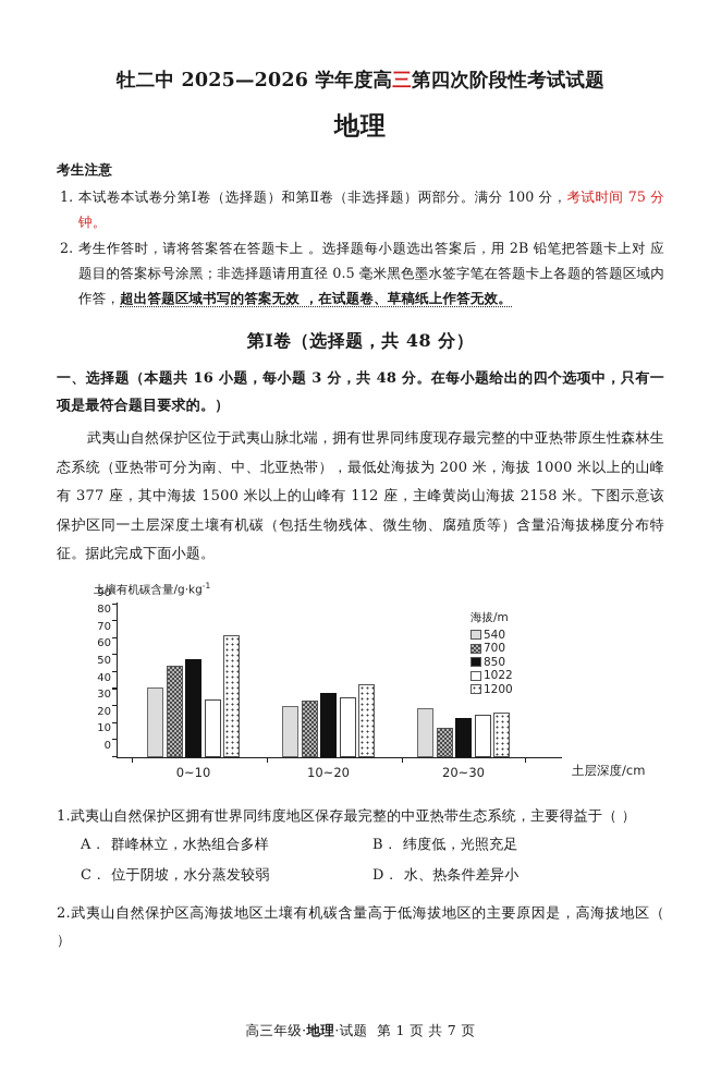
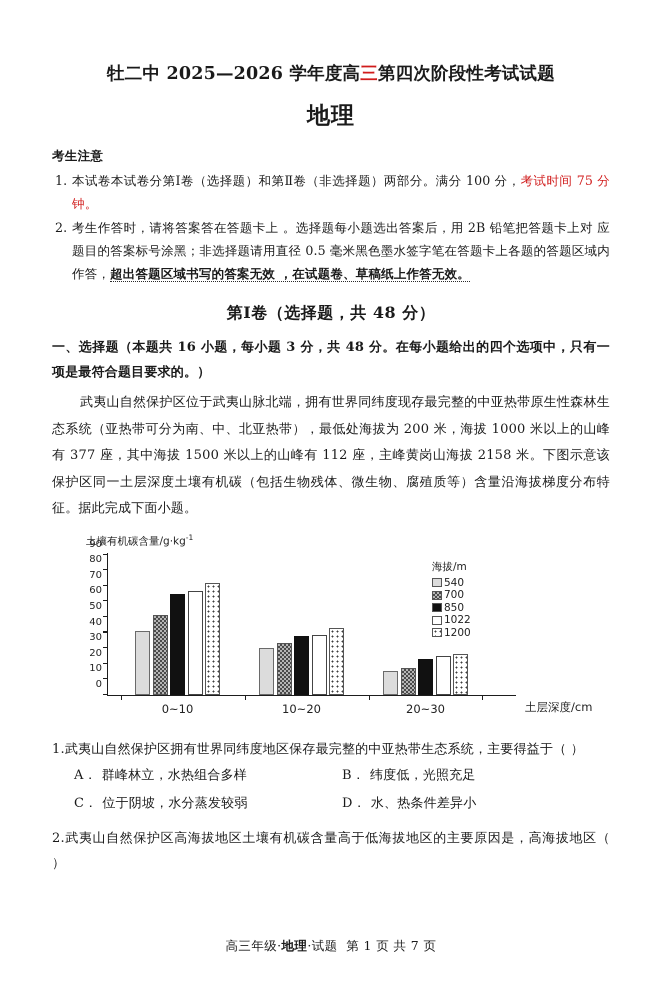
700/0~10: 54 -> 51
850/0~10: 58 -> 65
1022/0~10: 34 -> 67
1022/10~20: 35 -> 38
540/20~30: 29 -> 15
